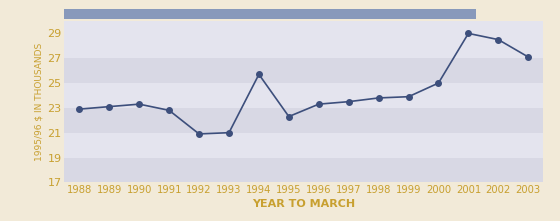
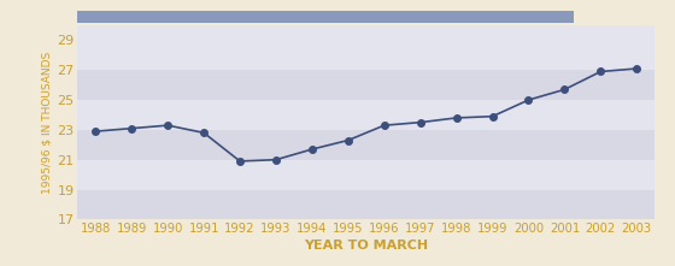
1994: 25.7 -> 21.7
2001: 29.0 -> 25.7
2002: 28.5 -> 26.9
